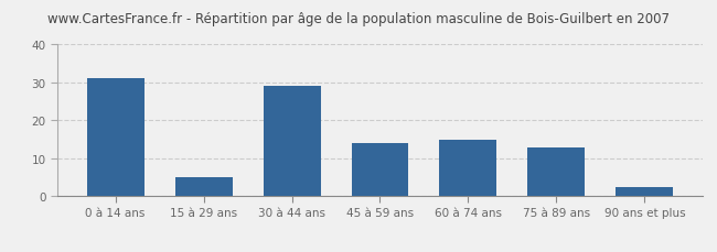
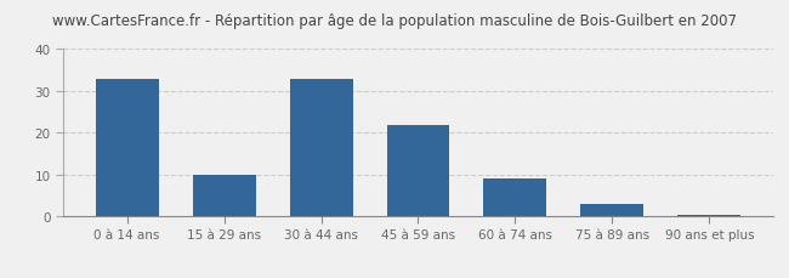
0 à 14 ans: 31.0 -> 33.0
15 à 29 ans: 5.0 -> 10.0
30 à 44 ans: 29.0 -> 33.0
45 à 59 ans: 14.0 -> 22.0
60 à 74 ans: 15.0 -> 9.0
75 à 89 ans: 13.0 -> 3.0
90 ans et plus: 2.5 -> 0.5
